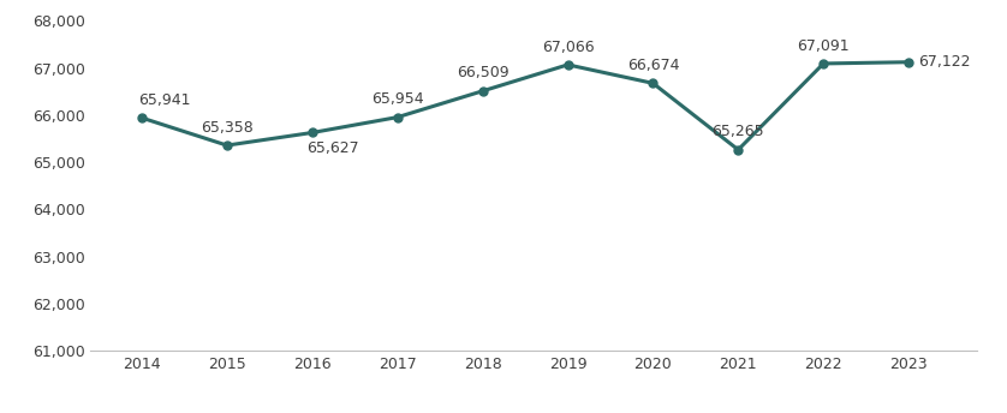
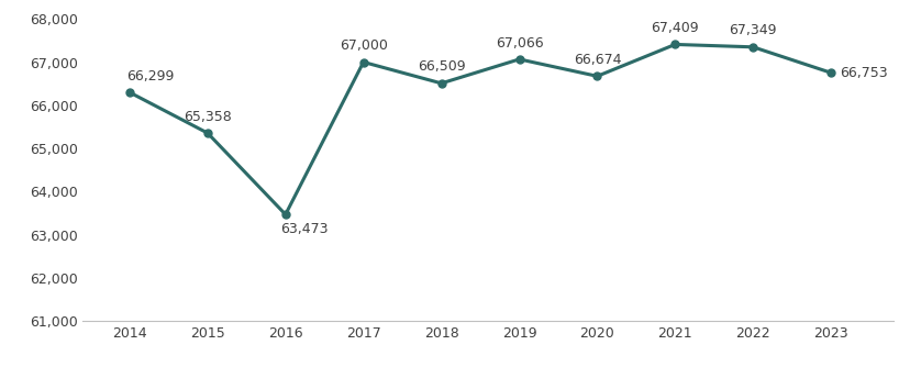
2014: 65,941 -> 66,299
2016: 65,627 -> 63,473
2017: 65,954 -> 67,000
2021: 65,265 -> 67,409
2022: 67,091 -> 67,349
2023: 67,122 -> 66,753
